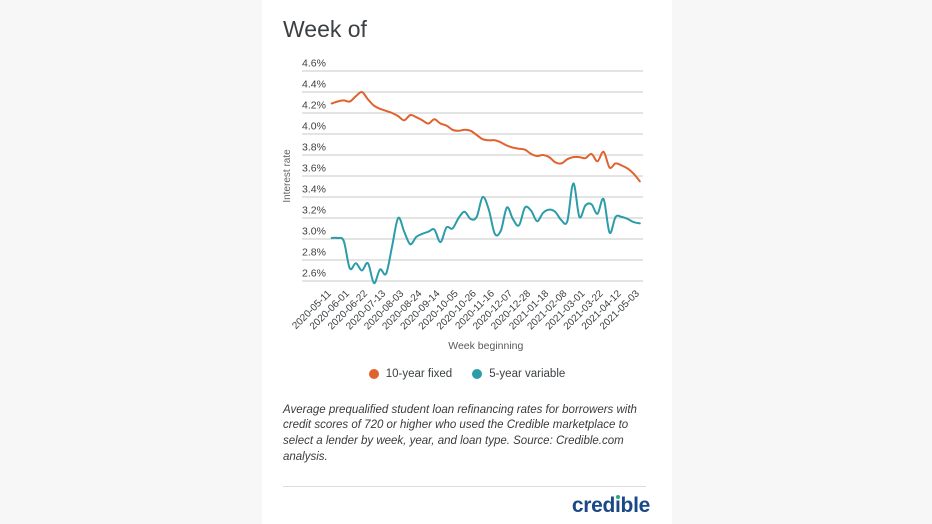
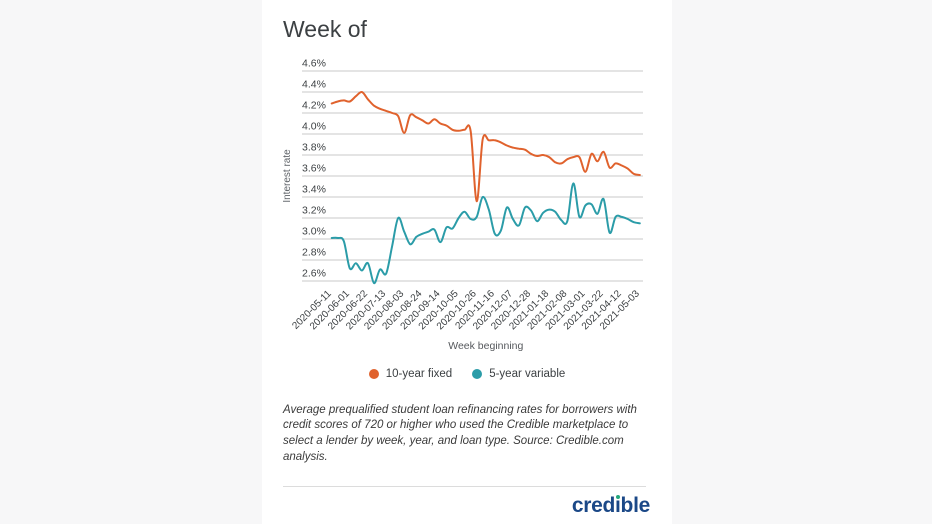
10-year fixed/2020-08-03: 4.13% -> 4.01%
10-year fixed/2020-10-26: 3.99% -> 3.36%
10-year fixed/2021-03-01: 3.77% -> 3.64%
10-year fixed/2021-05-03: 3.55% -> 3.61%
